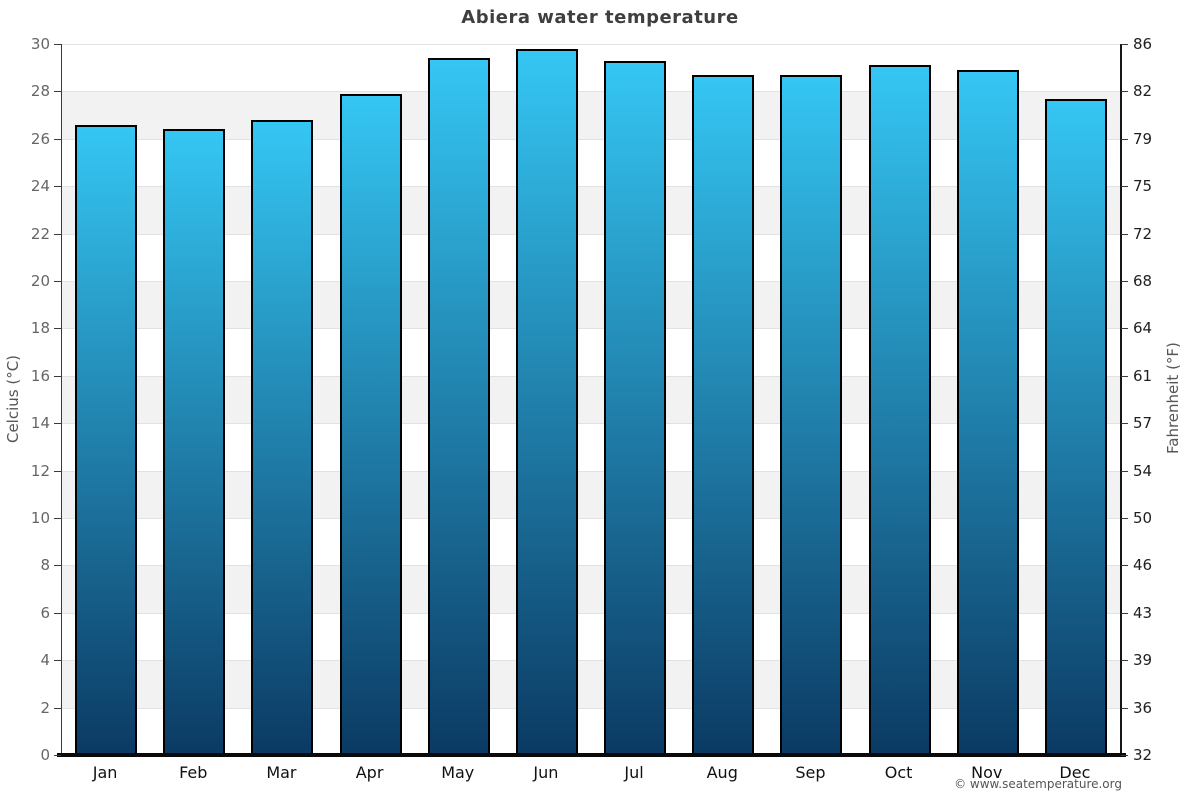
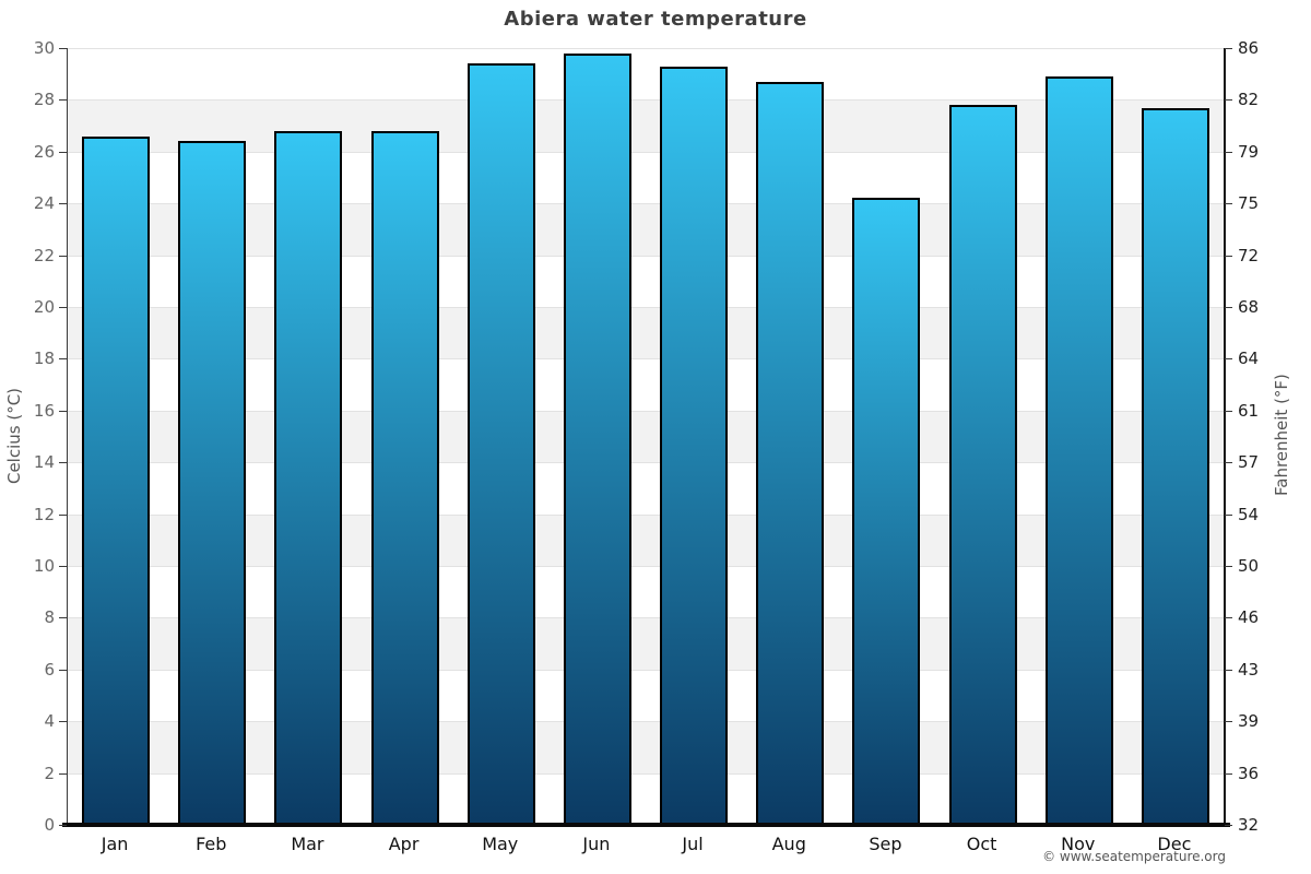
Apr: 27.9 -> 26.8
Sep: 28.7 -> 24.2
Oct: 29.1 -> 27.8
